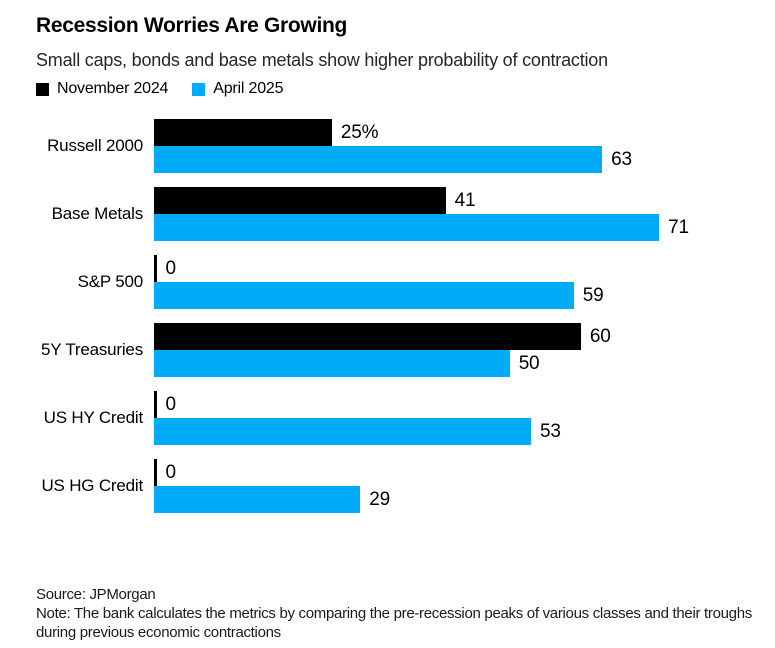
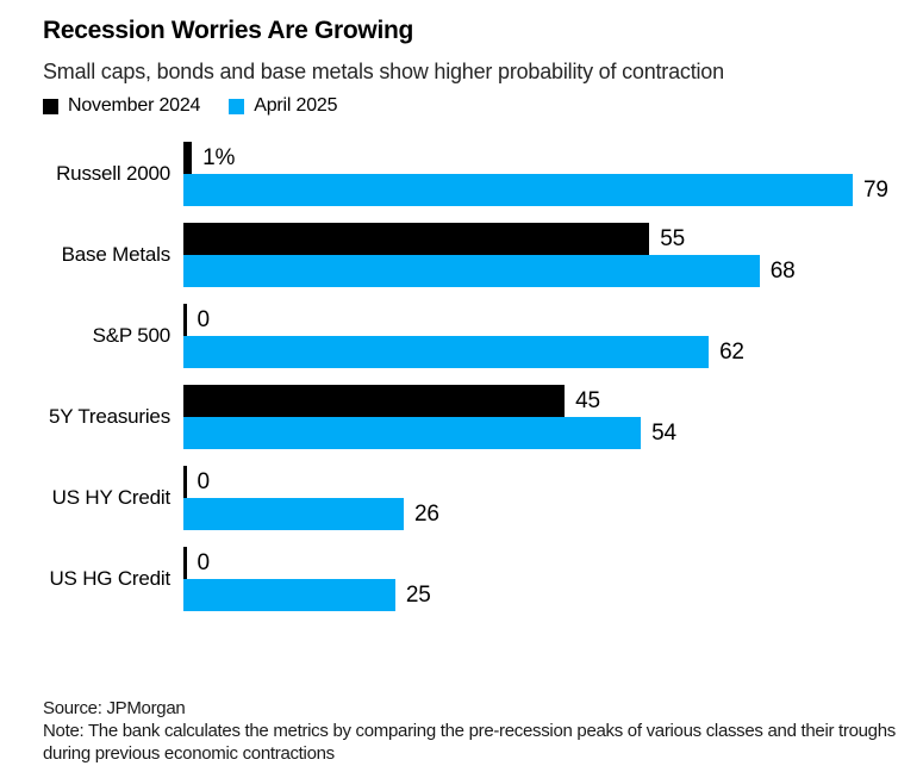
November 2024/Russell 2000: 25% -> 1%
April 2025/Russell 2000: 63 -> 79
November 2024/Base Metals: 41 -> 55
April 2025/Base Metals: 71 -> 68
April 2025/S&P 500: 59 -> 62
November 2024/5Y Treasuries: 60 -> 45
April 2025/5Y Treasuries: 50 -> 54
April 2025/US HY Credit: 53 -> 26
April 2025/US HG Credit: 29 -> 25
